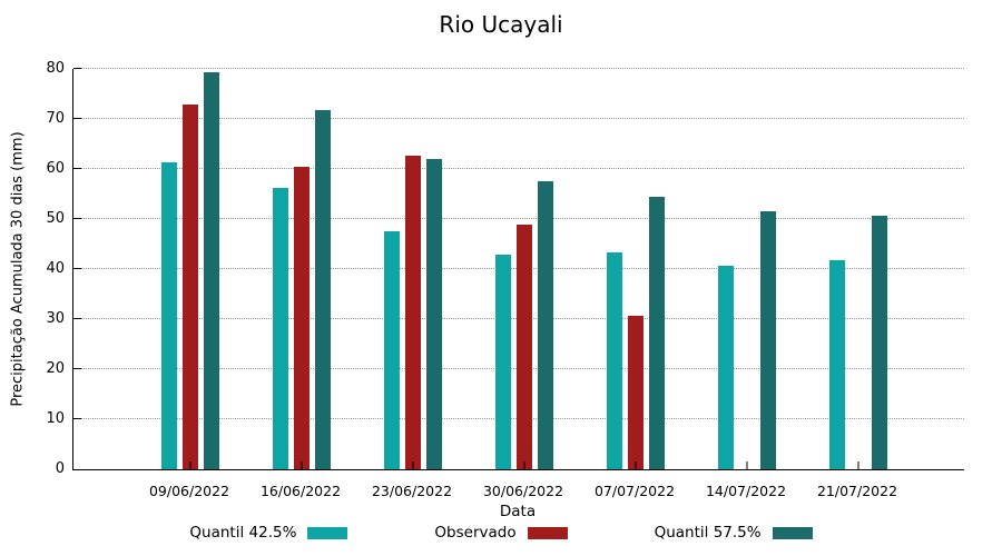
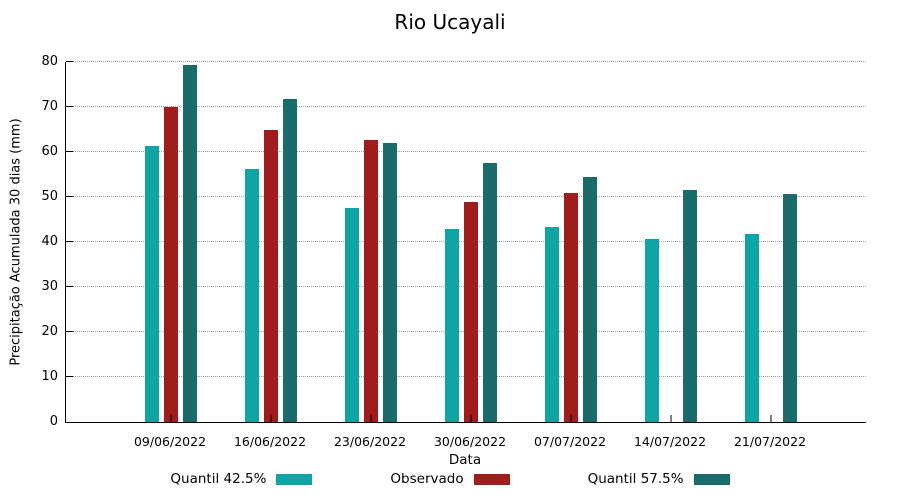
Observado/09/06/2022: 73 -> 70
Observado/16/06/2022: 60 -> 65
Observado/07/07/2022: 31 -> 51
